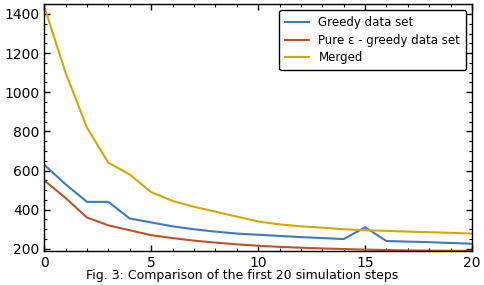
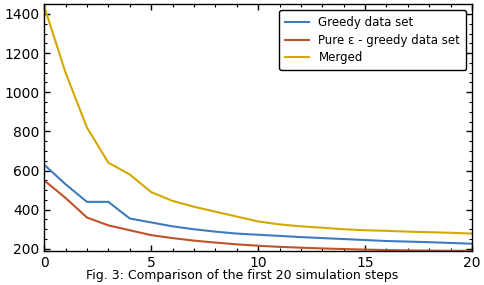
Greedy data set/15: 310 -> 240
